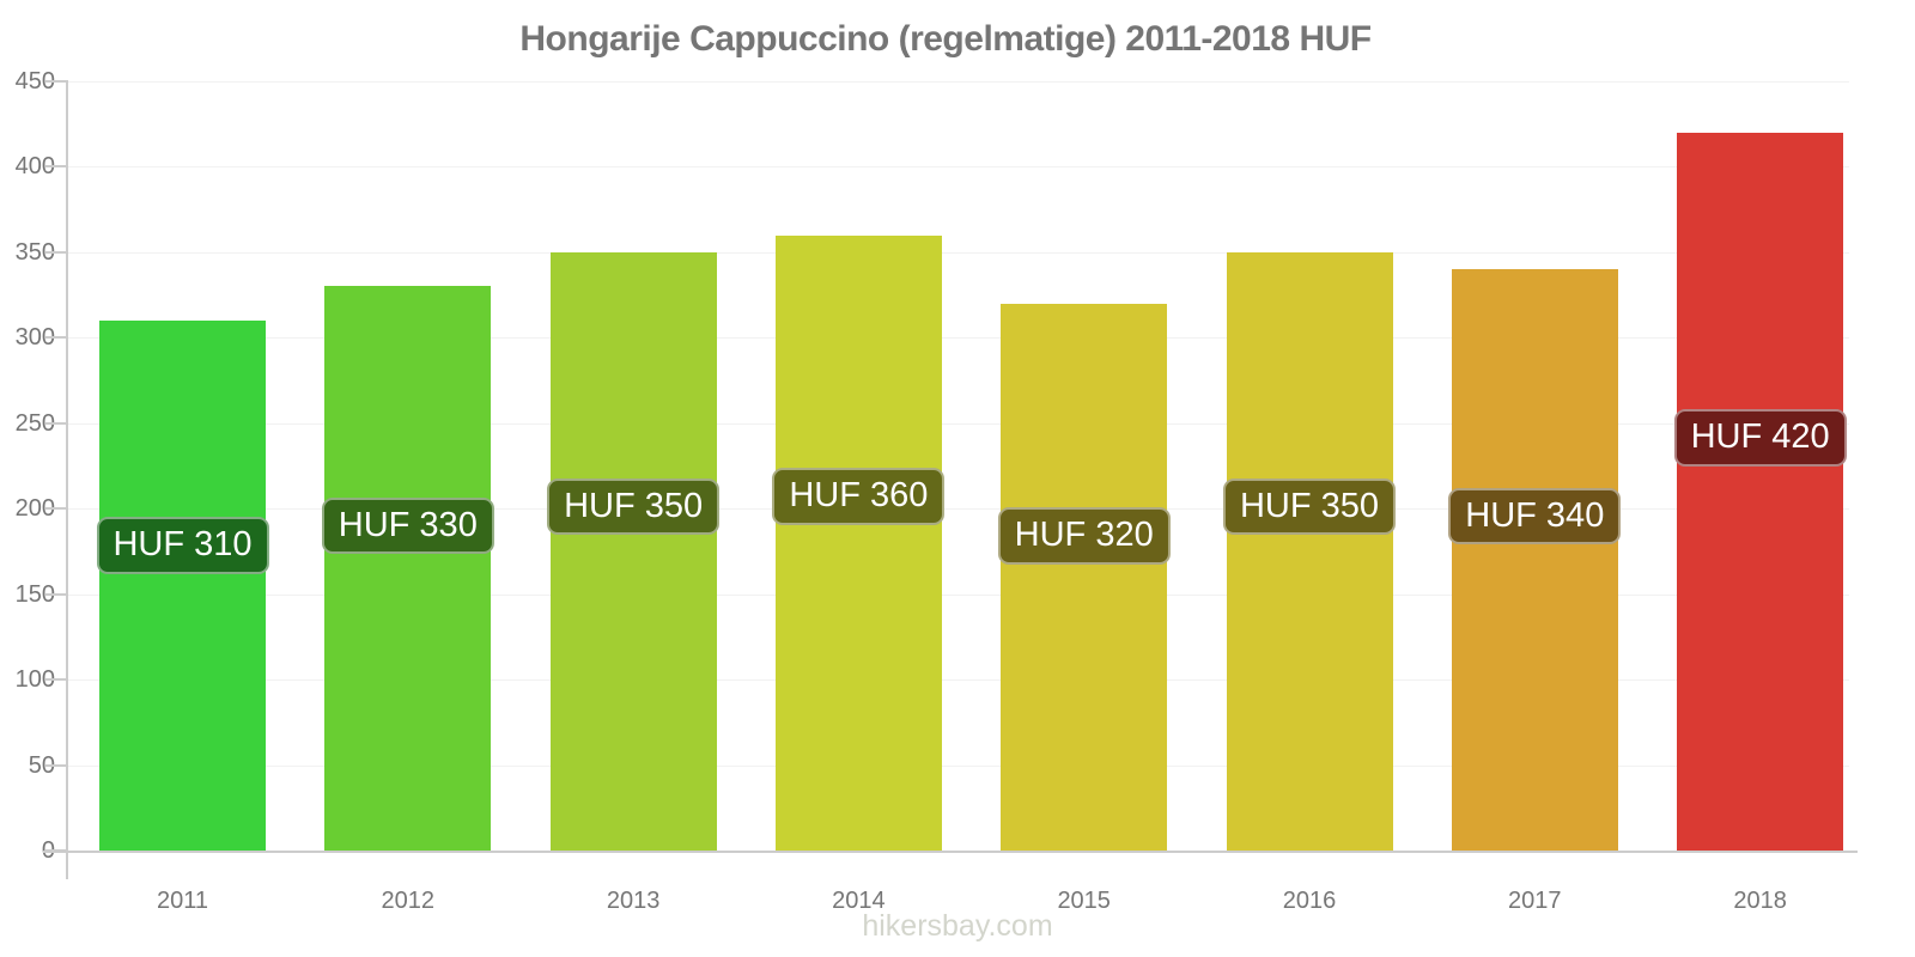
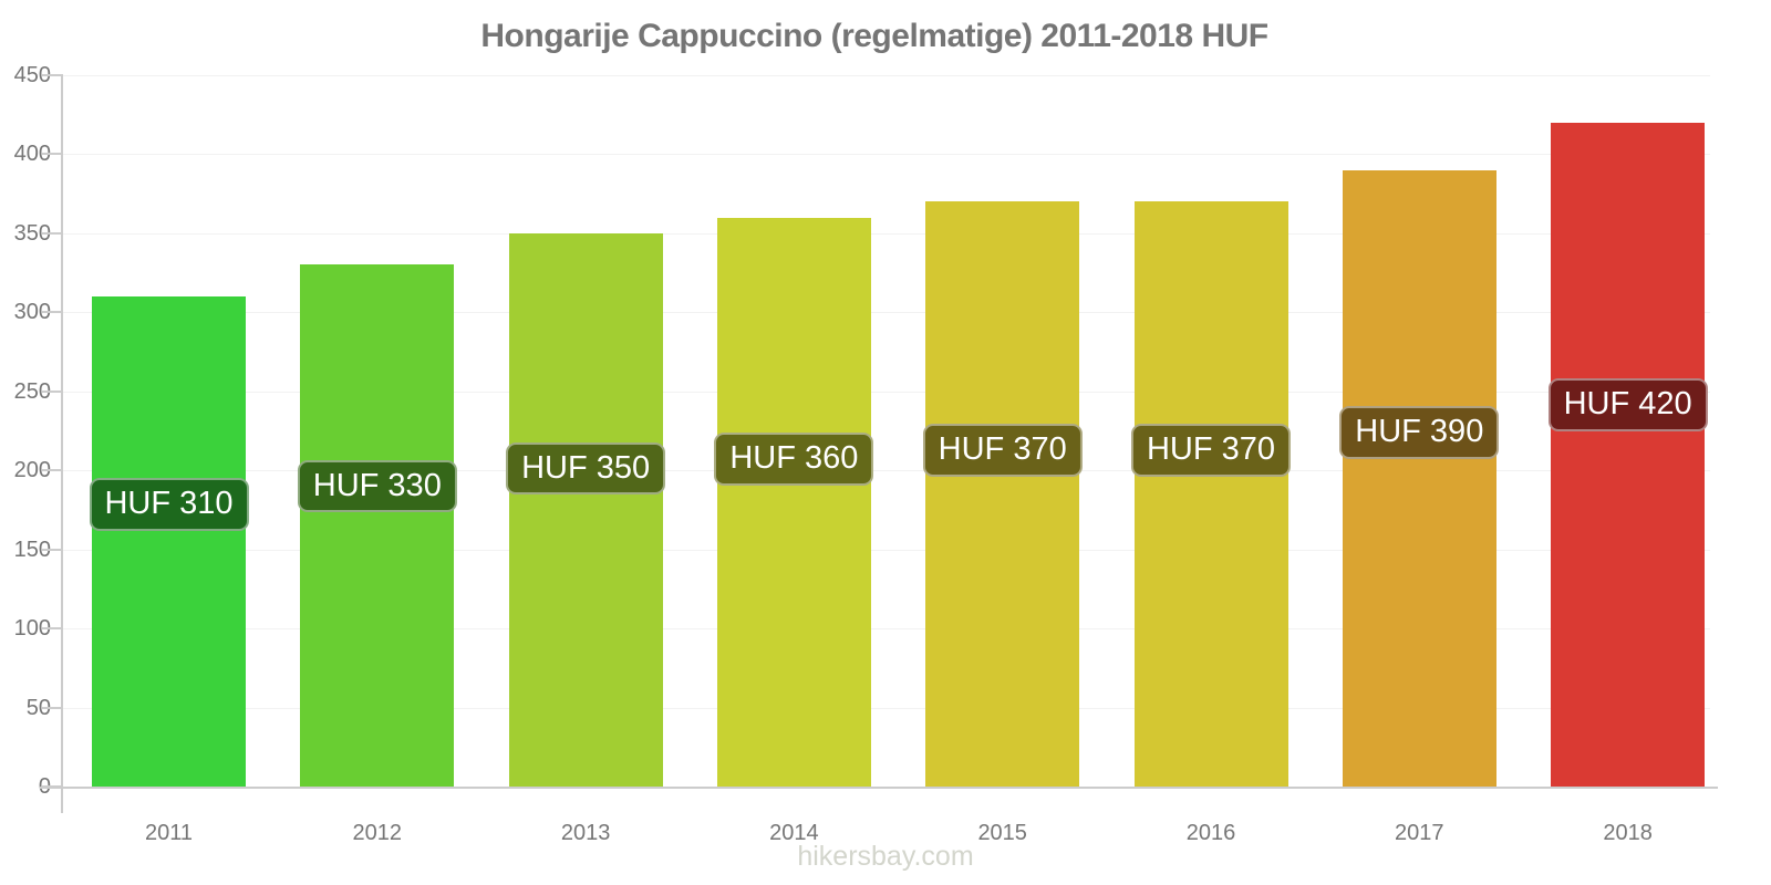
2015: 320 -> 370
2016: 350 -> 370
2017: 340 -> 390
